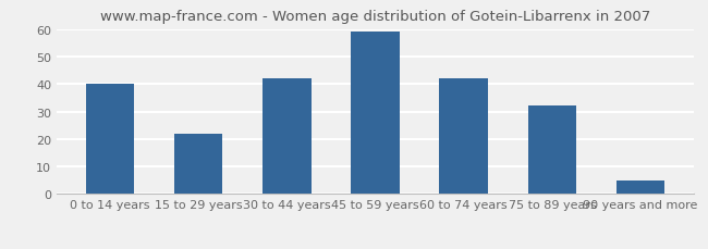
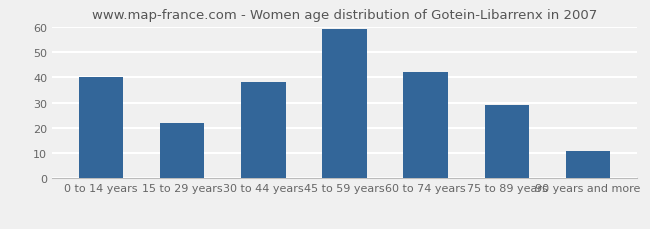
30 to 44 years: 42 -> 38
75 to 89 years: 32 -> 29
90 years and more: 5 -> 11
